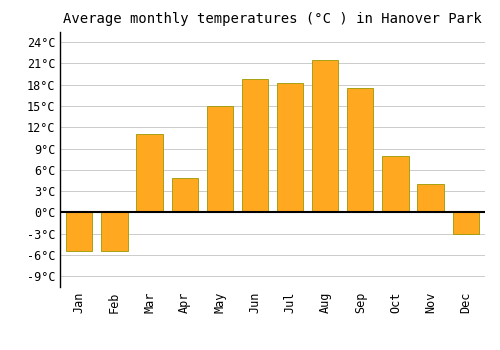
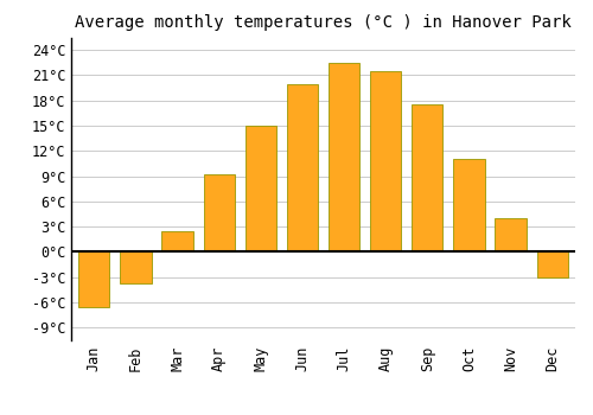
Jan: -5.4°C -> -6.5°C
Feb: -5.4°C -> -3.8°C
Mar: 11.0°C -> 2.5°C
Apr: 4.8°C -> 9.2°C
Jun: 18.8°C -> 20.0°C
Jul: 18.2°C -> 22.5°C
Oct: 8.0°C -> 11.0°C
